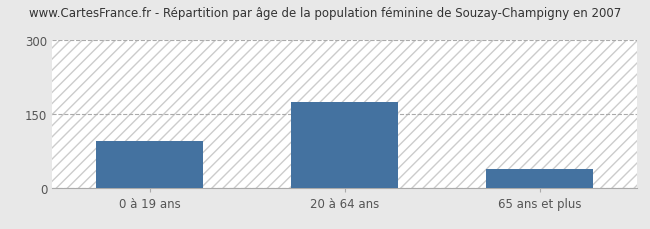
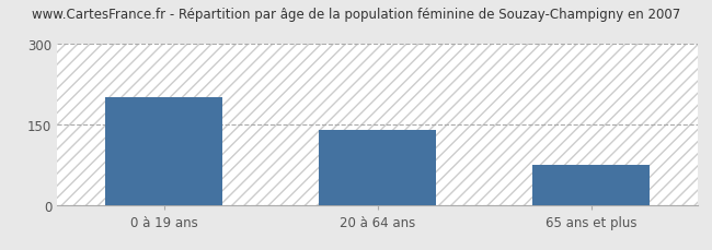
0 à 19 ans: 95 -> 200
20 à 64 ans: 175 -> 140
65 ans et plus: 38 -> 75
